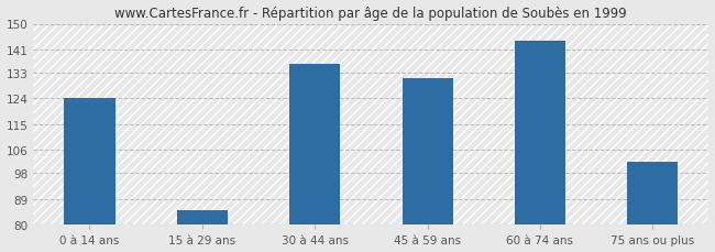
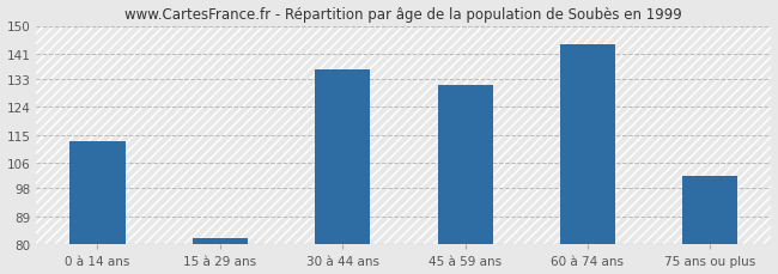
0 à 14 ans: 124 -> 113
15 à 29 ans: 85 -> 82
